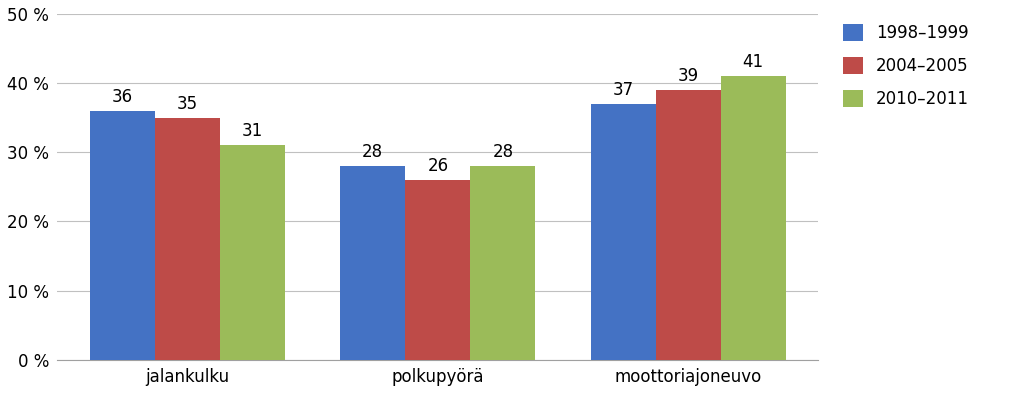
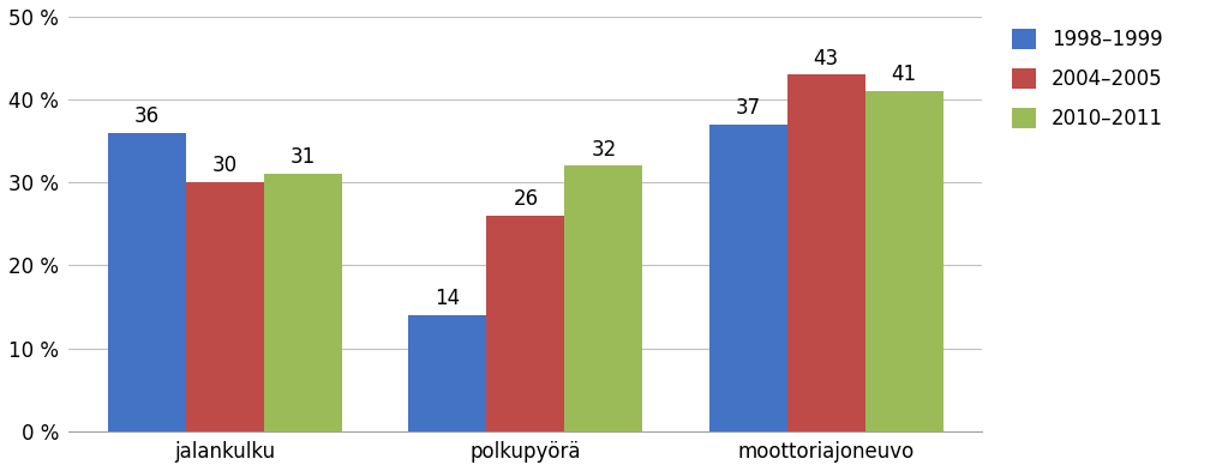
2004–2005/jalankulku: 35 -> 30
1998–1999/polkupyörä: 28 -> 14
2010–2011/polkupyörä: 28 -> 32
2004–2005/moottoriajoneuvo: 39 -> 43
